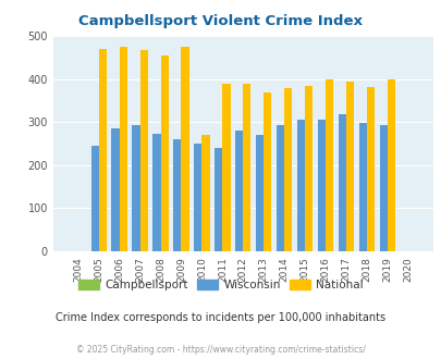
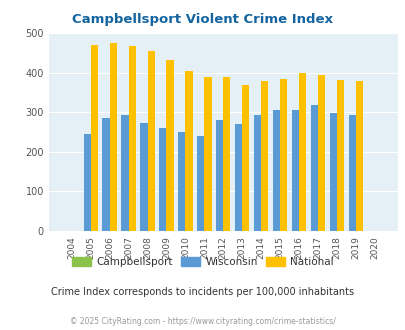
National/2009: 475 -> 432
National/2010: 270 -> 405
National/2019: 400 -> 380
